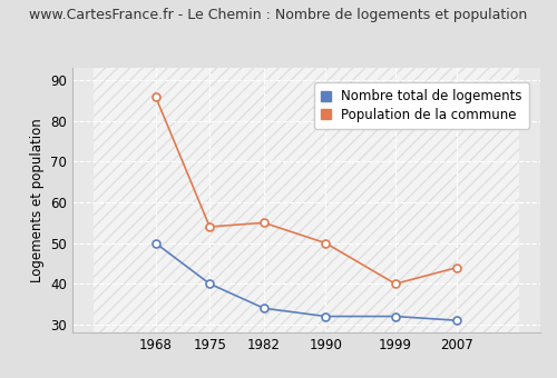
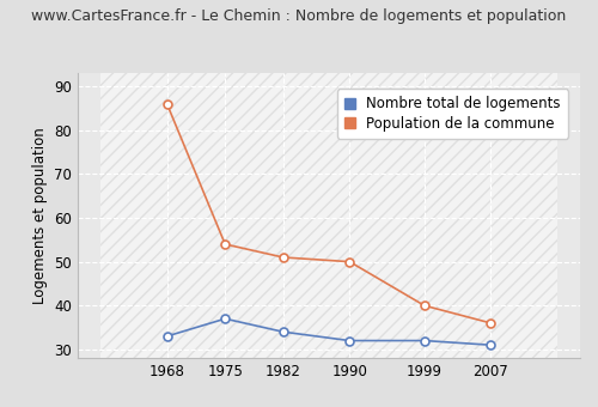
Nombre total de logements/1968: 50 -> 33
Nombre total de logements/1975: 40 -> 37
Population de la commune/1982: 55 -> 51
Population de la commune/2007: 44 -> 36
